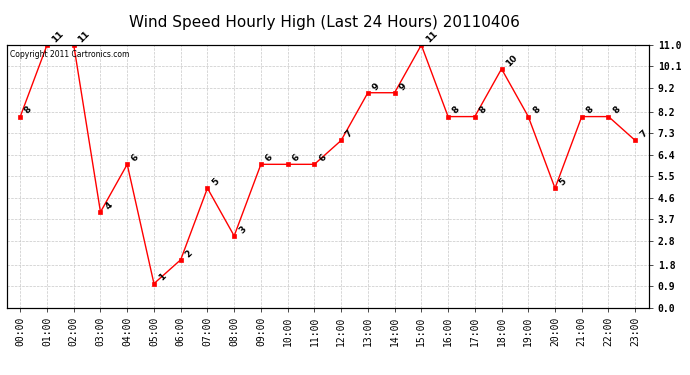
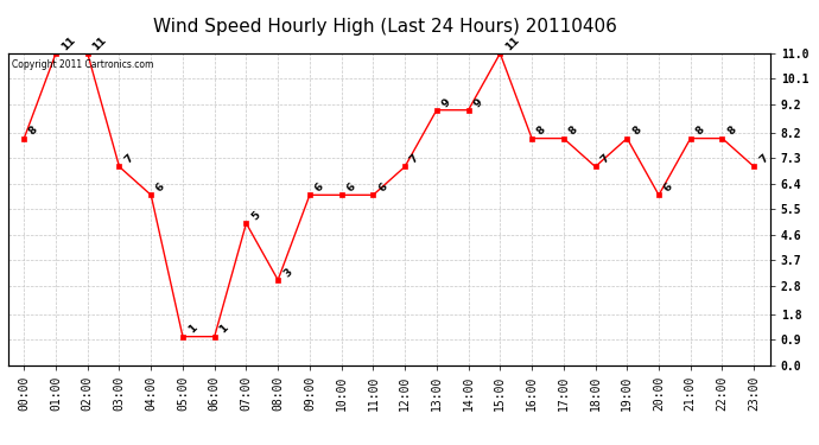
03:00: 4 -> 7
06:00: 2 -> 1
18:00: 10 -> 7
20:00: 5 -> 6
